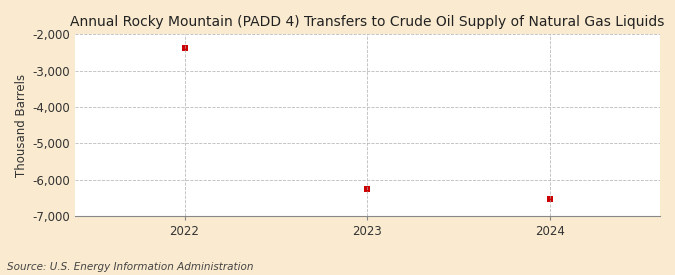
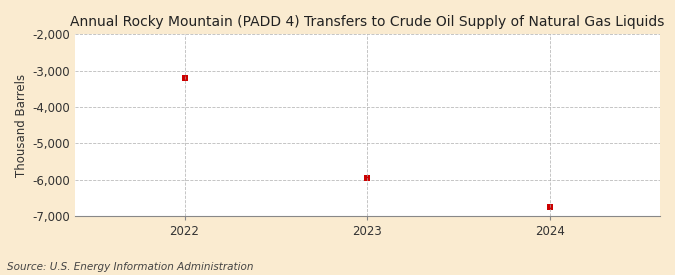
2022: -2,390 -> -3,200
2023: -6,270 -> -5,950
2024: -6,530 -> -6,750
